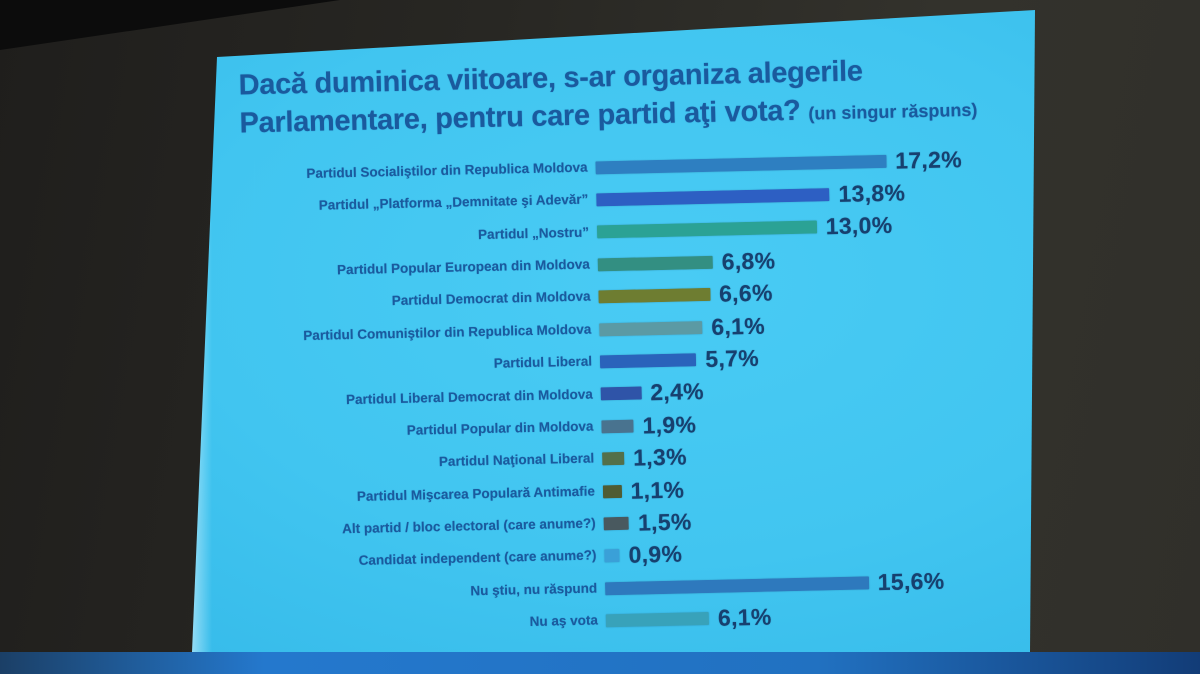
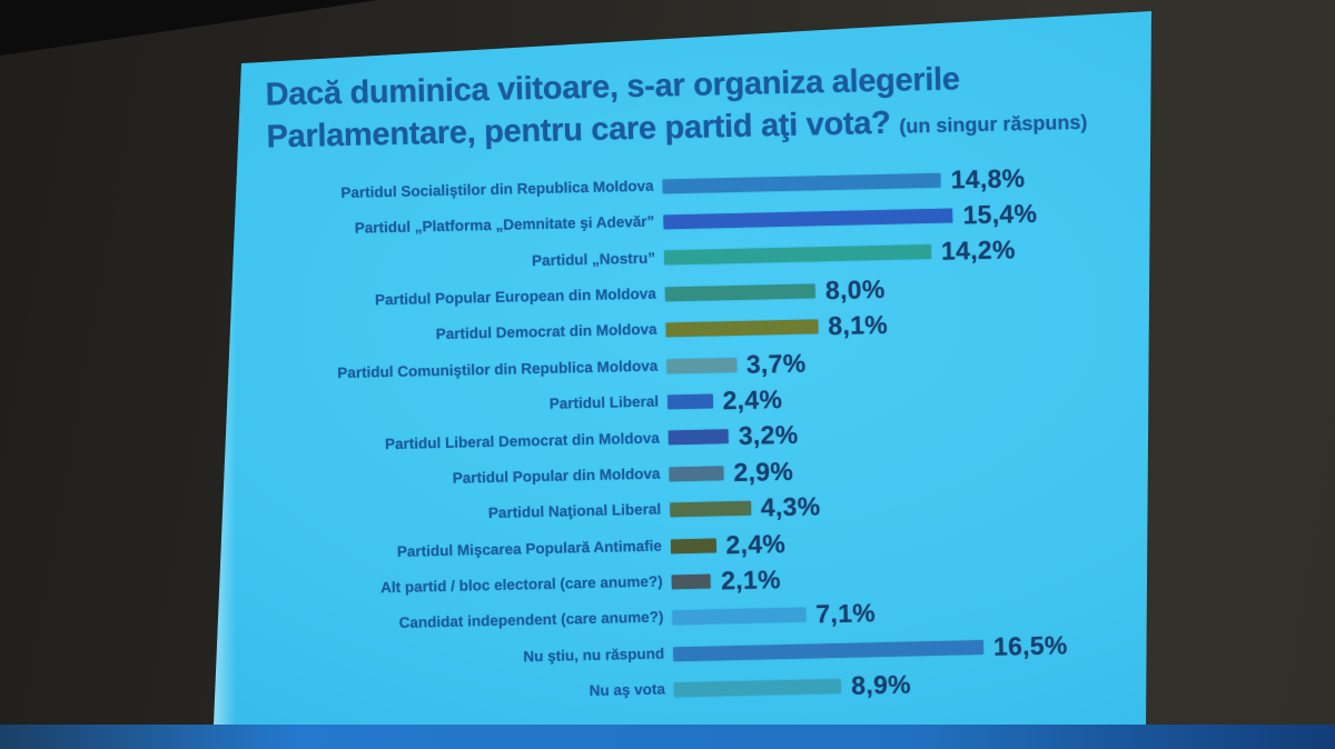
Partidul Socialiştilor din Republica Moldova: 17,2% -> 14,8%
Partidul „Platforma „Demnitate şi Adevăr”: 13,8% -> 15,4%
Partidul „Nostru”: 13,0% -> 14,2%
Partidul Popular European din Moldova: 6,8% -> 8,0%
Partidul Democrat din Moldova: 6,6% -> 8,1%
Partidul Comuniştilor din Republica Moldova: 6,1% -> 3,7%
Partidul Liberal: 5,7% -> 2,4%
Partidul Liberal Democrat din Moldova: 2,4% -> 3,2%
Partidul Popular din Moldova: 1,9% -> 2,9%
Partidul Naţional Liberal: 1,3% -> 4,3%
Partidul Mişcarea Populară Antimafie: 1,1% -> 2,4%
Alt partid / bloc electoral (care anume?): 1,5% -> 2,1%
Candidat independent (care anume?): 0,9% -> 7,1%
Nu ştiu, nu răspund: 15,6% -> 16,5%
Nu aş vota: 6,1% -> 8,9%
